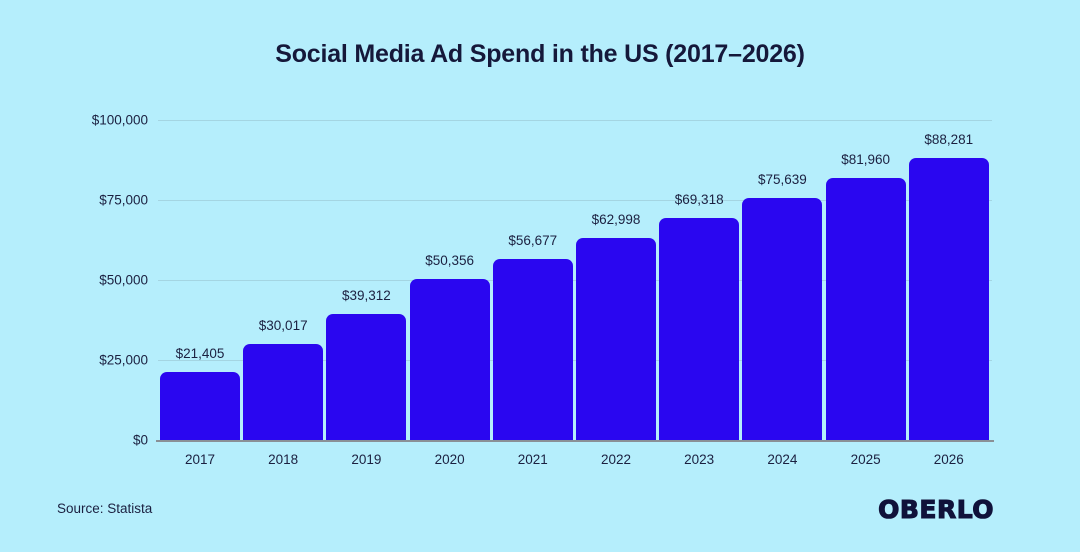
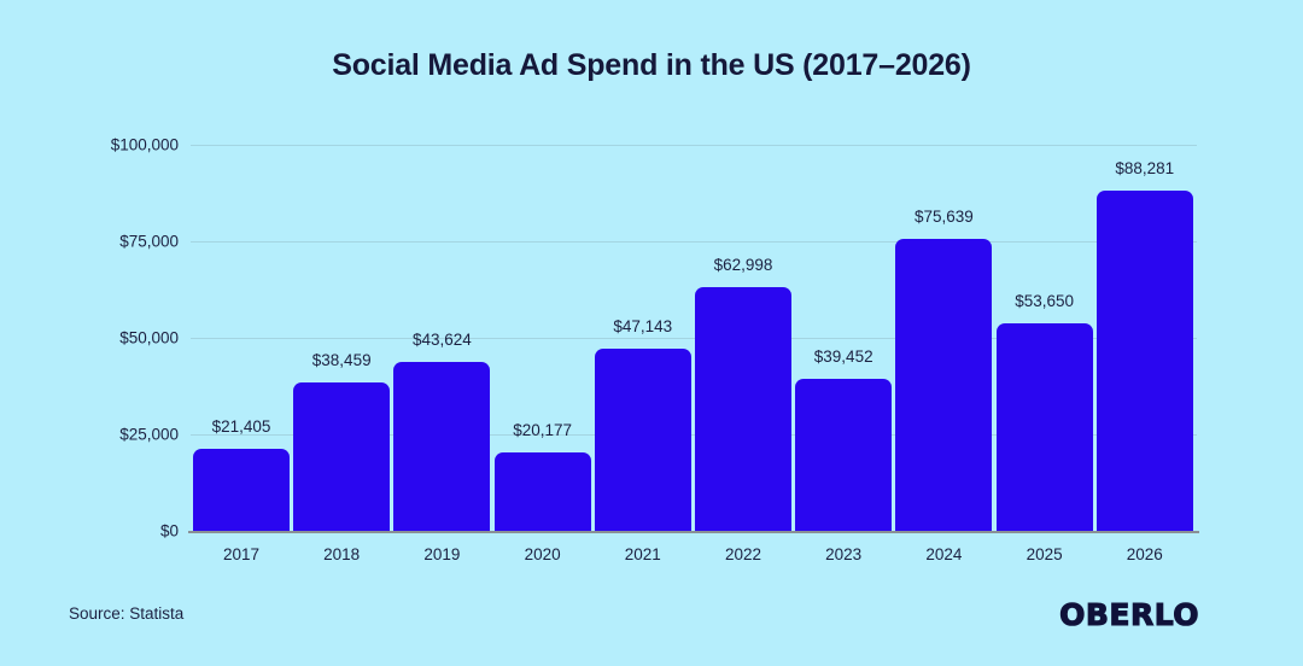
2018: $30,017 -> $38,459
2019: $39,312 -> $43,624
2020: $50,356 -> $20,177
2021: $56,677 -> $47,143
2023: $69,318 -> $39,452
2025: $81,960 -> $53,650
